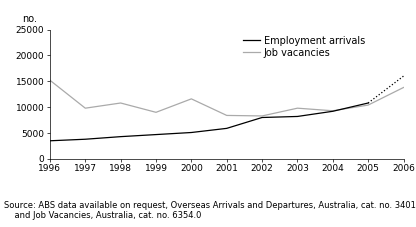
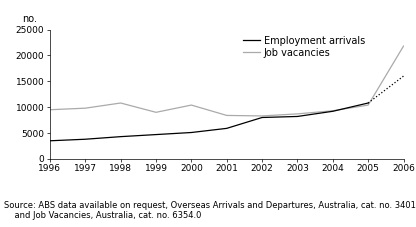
Job vacancies/1996: 15200 -> 9500
Job vacancies/2000: 11600 -> 10400
Job vacancies/2003: 9800 -> 8700
Job vacancies/2006: 13800 -> 21800
